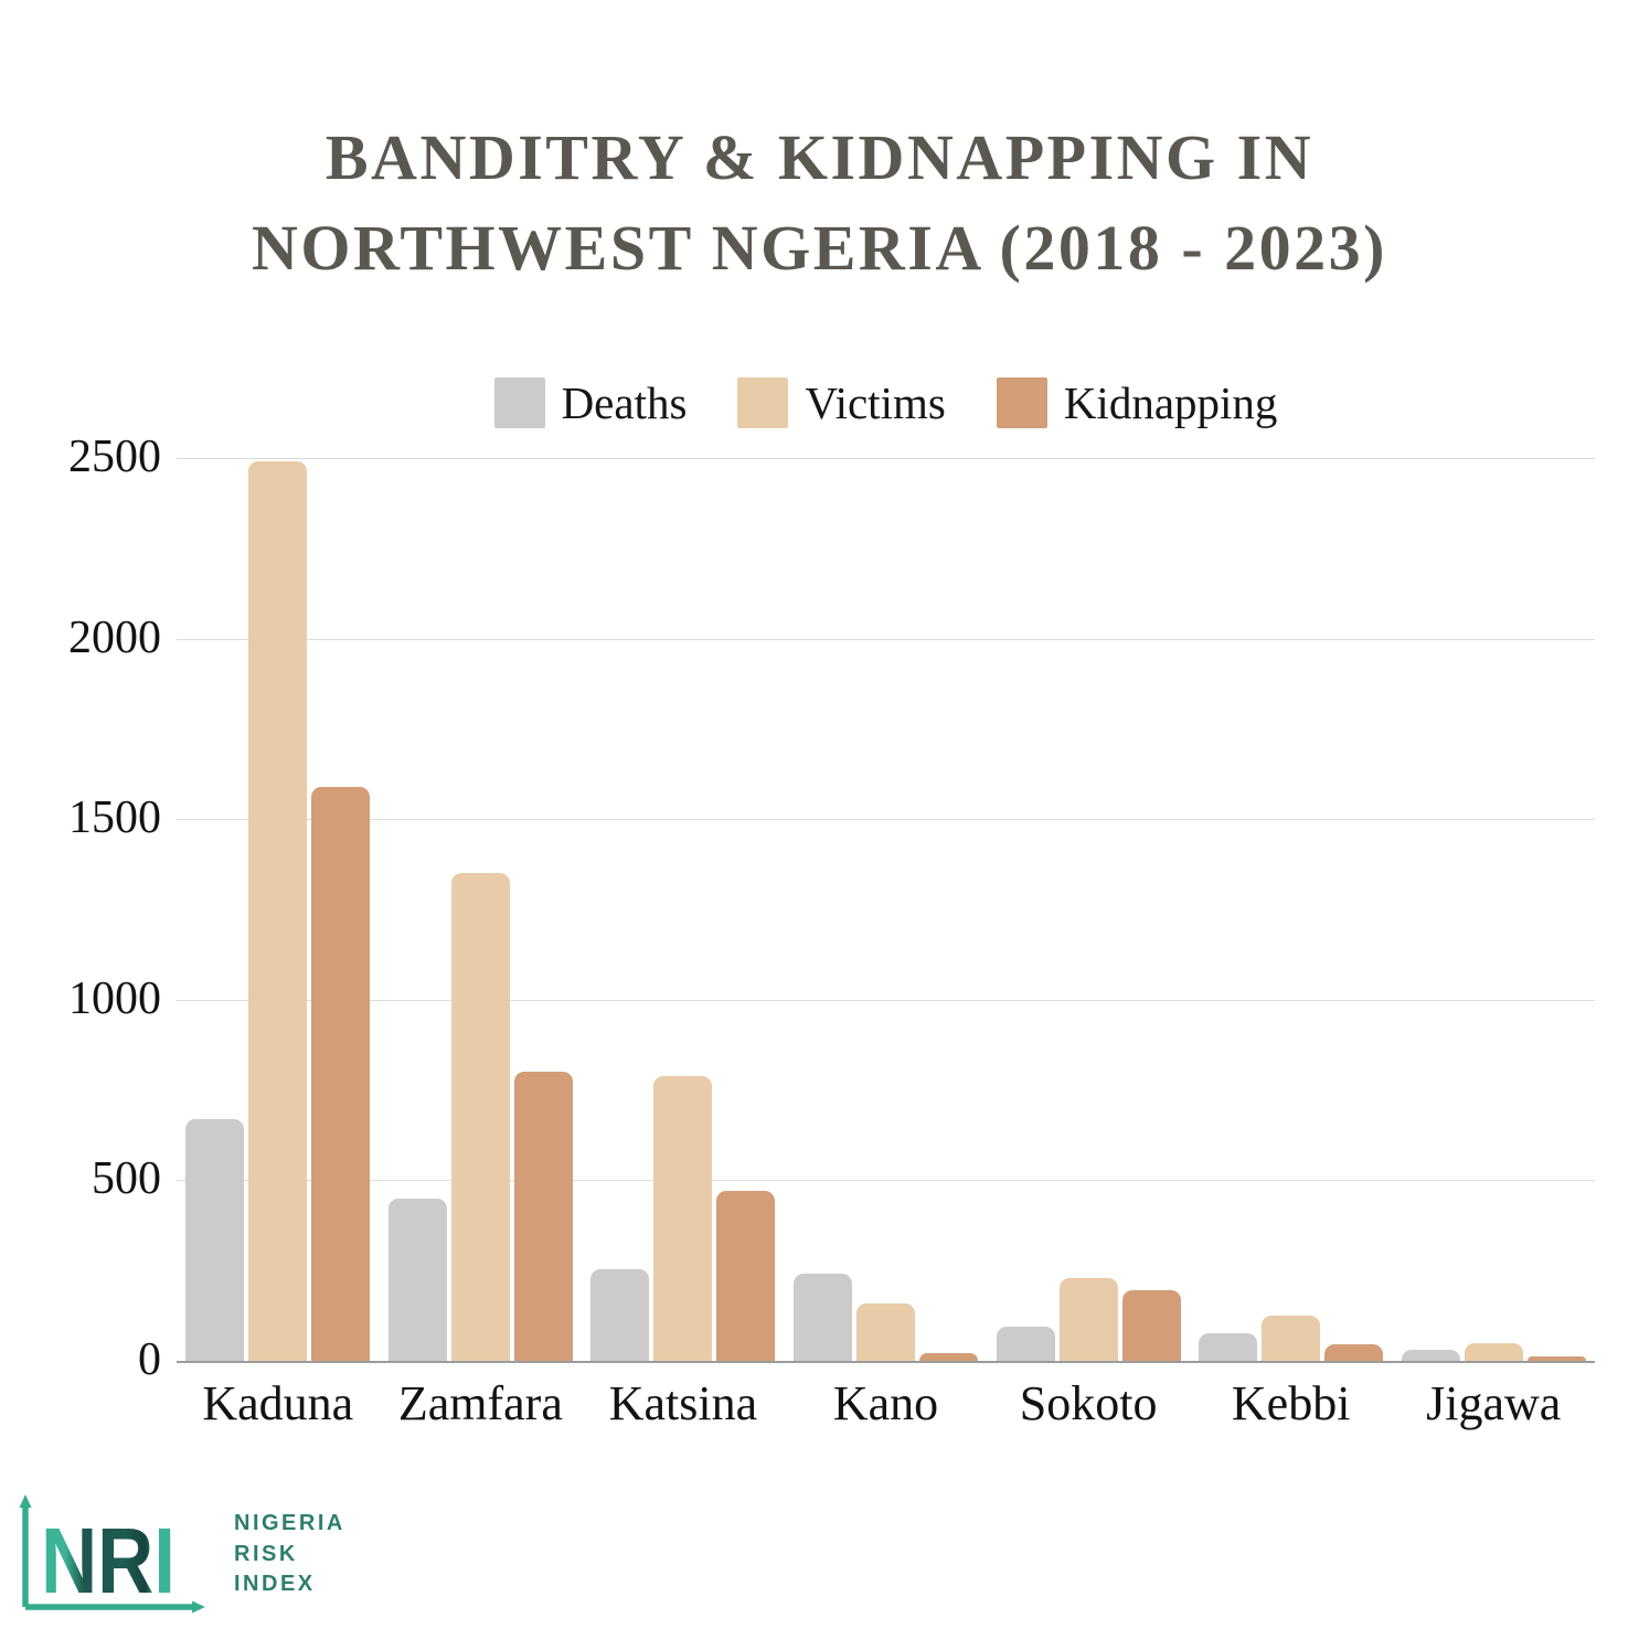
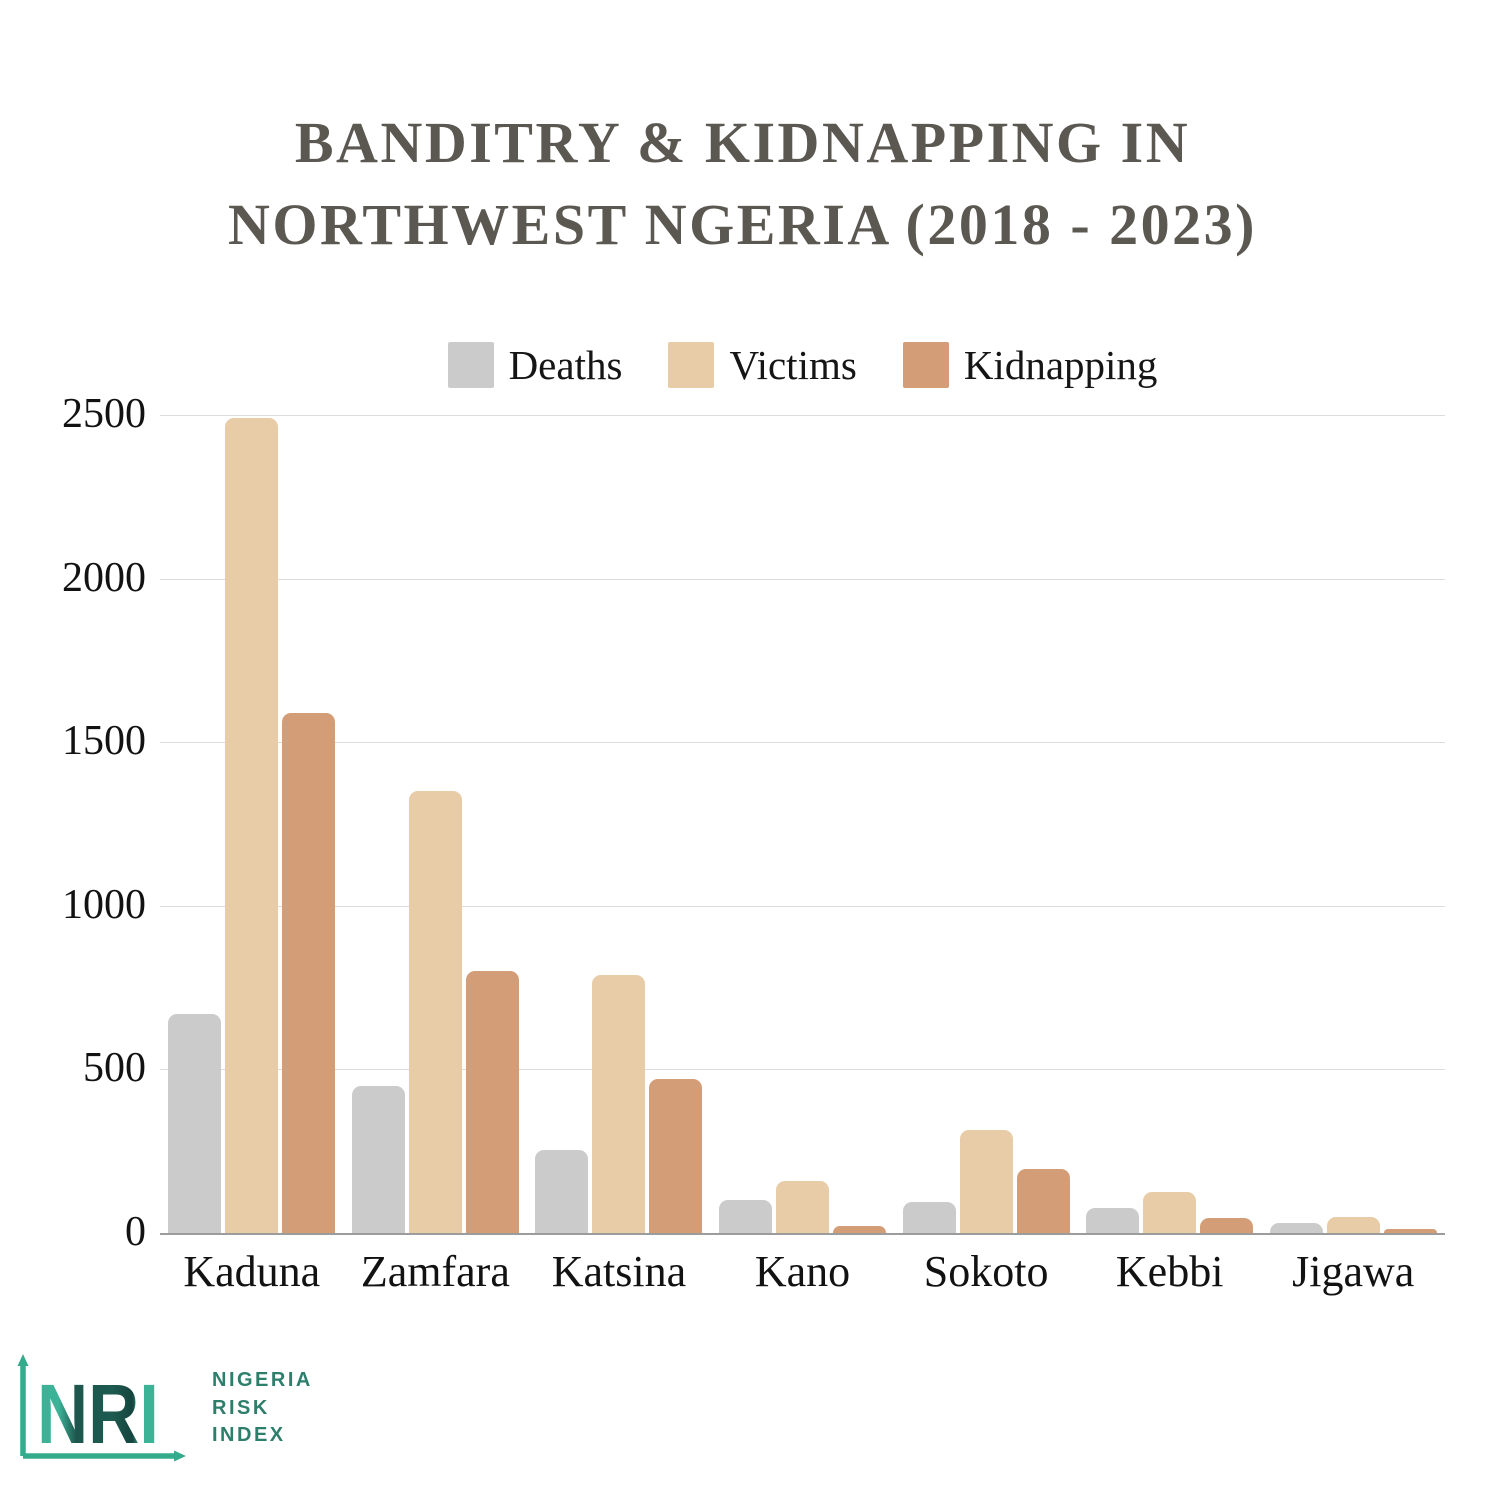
Deaths/Kano: 240 -> 100
Victims/Sokoto: 230 -> 320
